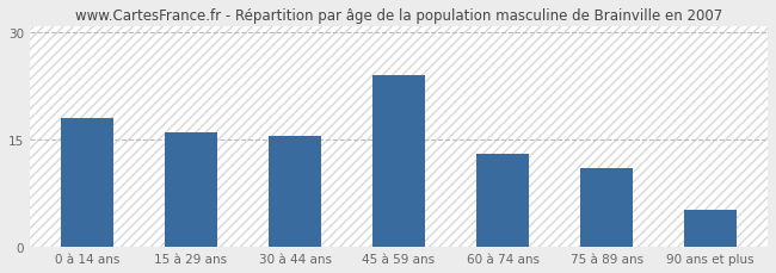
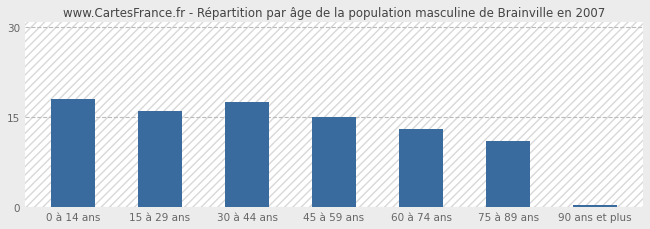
30 à 44 ans: 15.6 -> 17.5
45 à 59 ans: 24.0 -> 15.0
90 ans et plus: 5.2 -> 0.4
